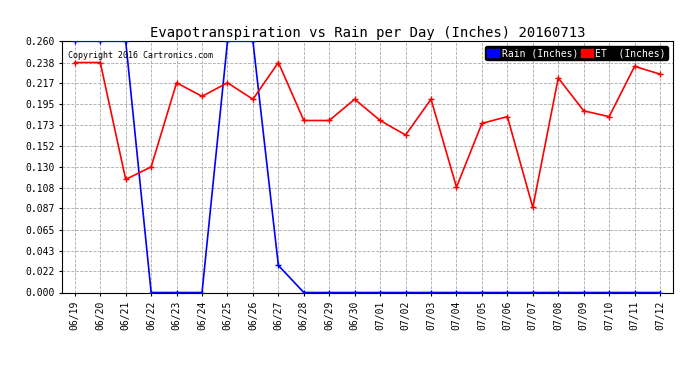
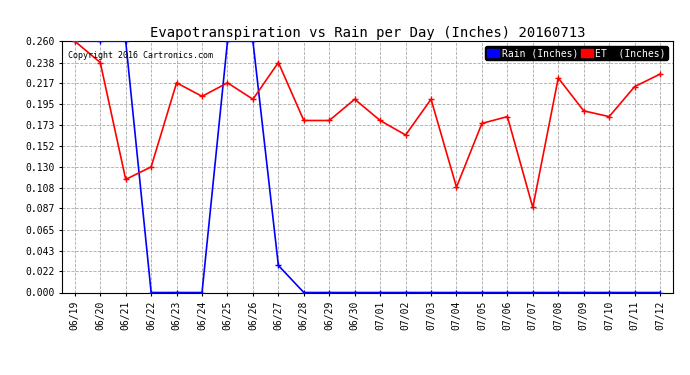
ET (Inches)/06/19: 0.238 -> 0.260
ET (Inches)/07/11: 0.234 -> 0.213
